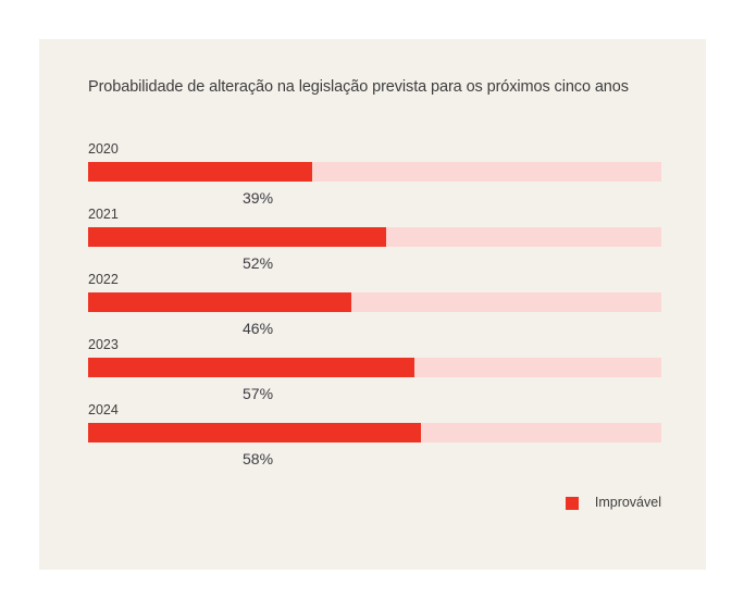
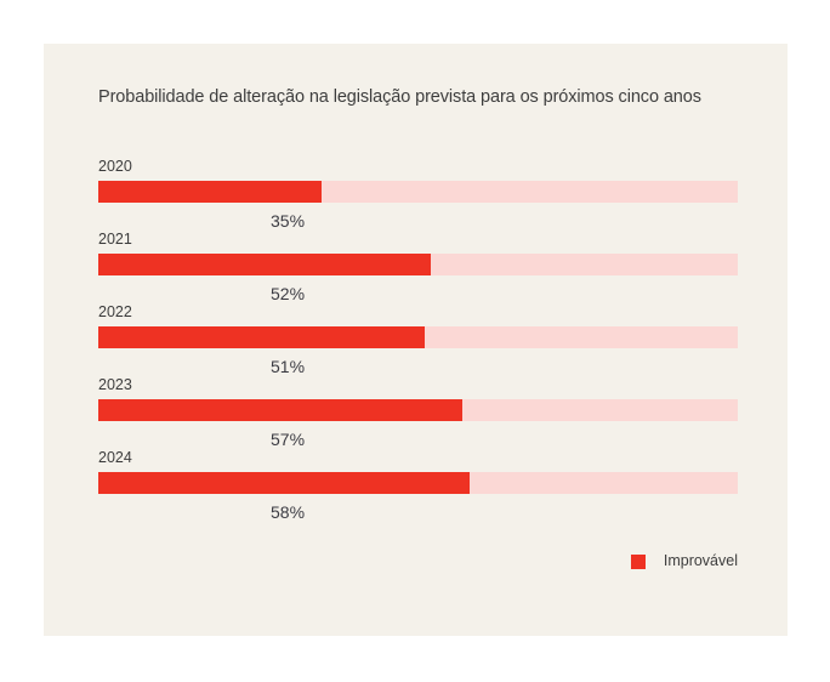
2020: 39% -> 35%
2022: 46% -> 51%
